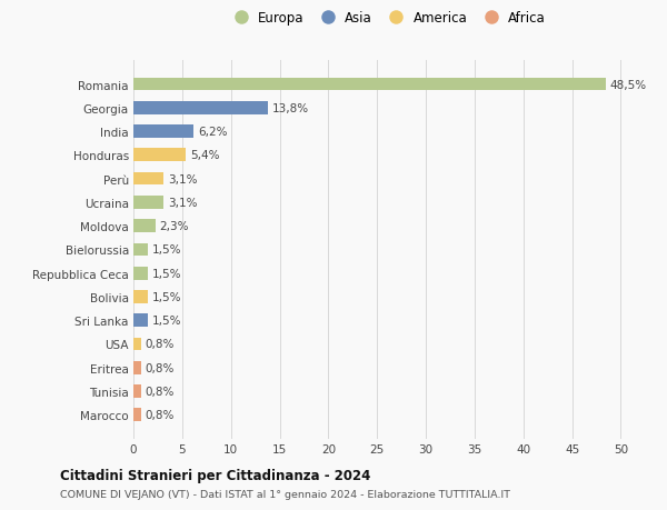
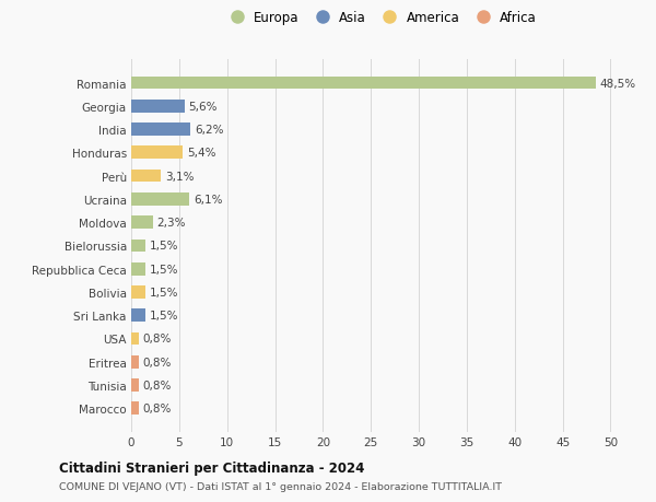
Georgia: 13,8% -> 5,6%
Ucraina: 3,1% -> 6,1%
